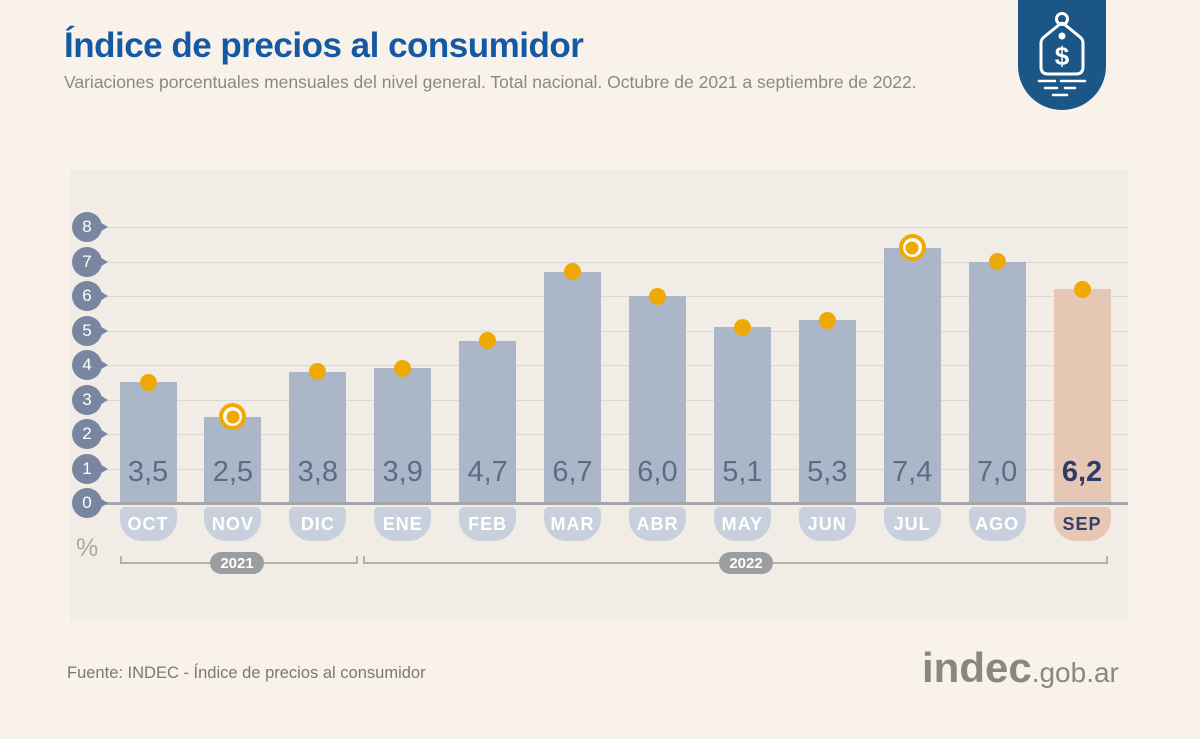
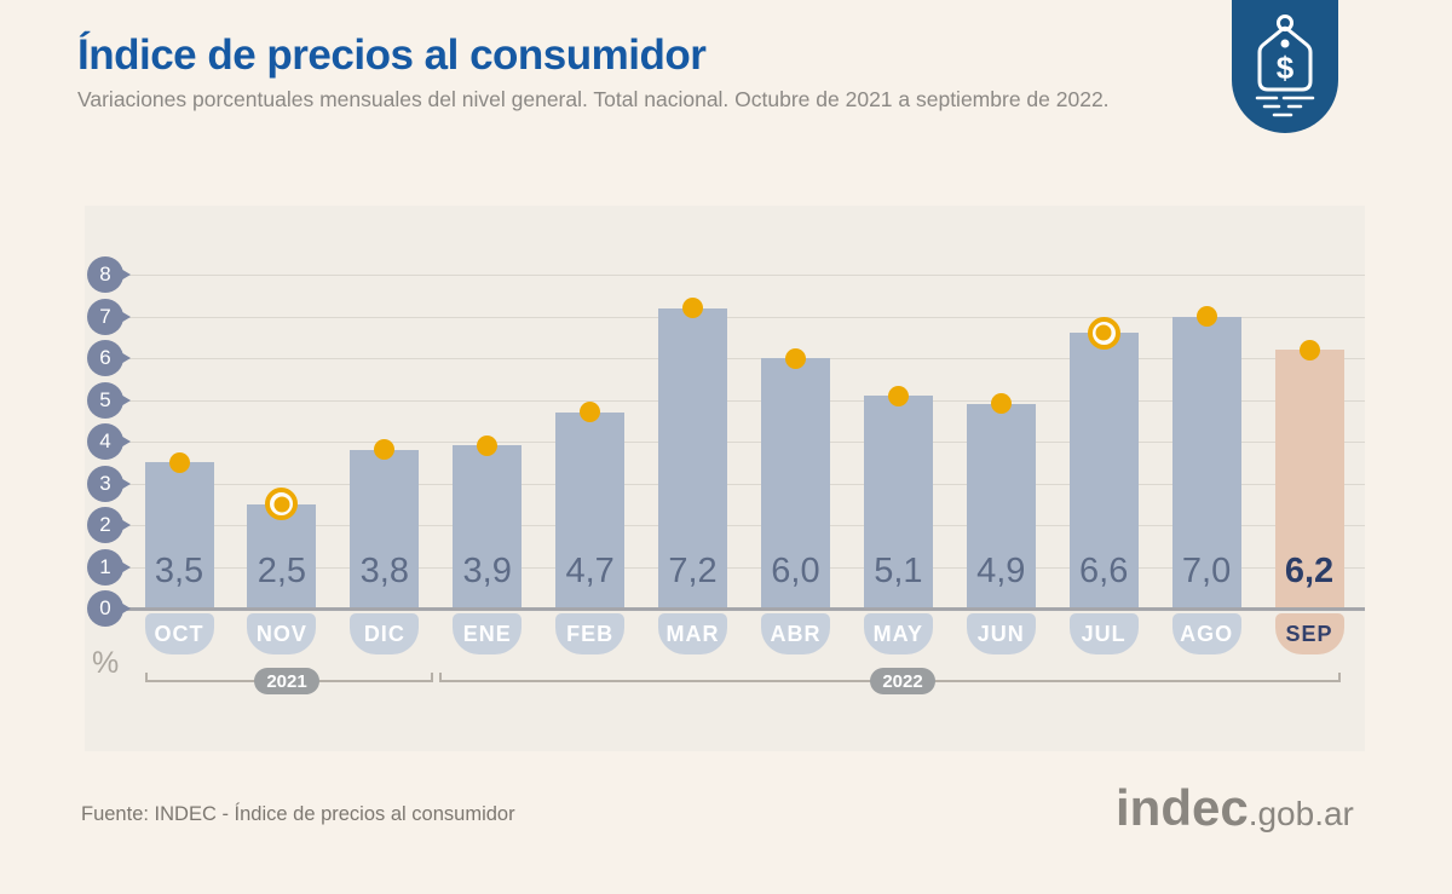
MAR: 6,7 -> 7,2
JUN: 5,3 -> 4,9
JUL: 7,4 -> 6,6
